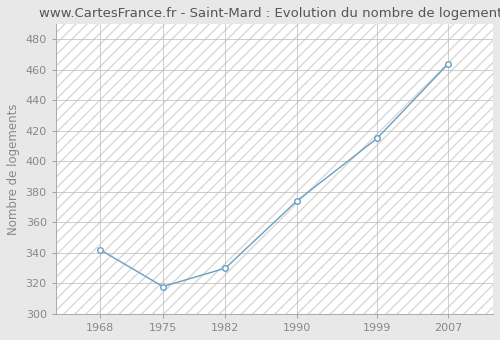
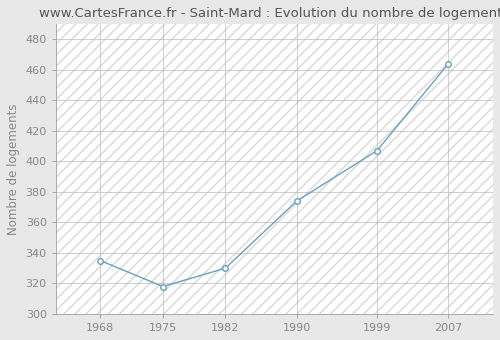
1968: 342 -> 335
1999: 415 -> 407
